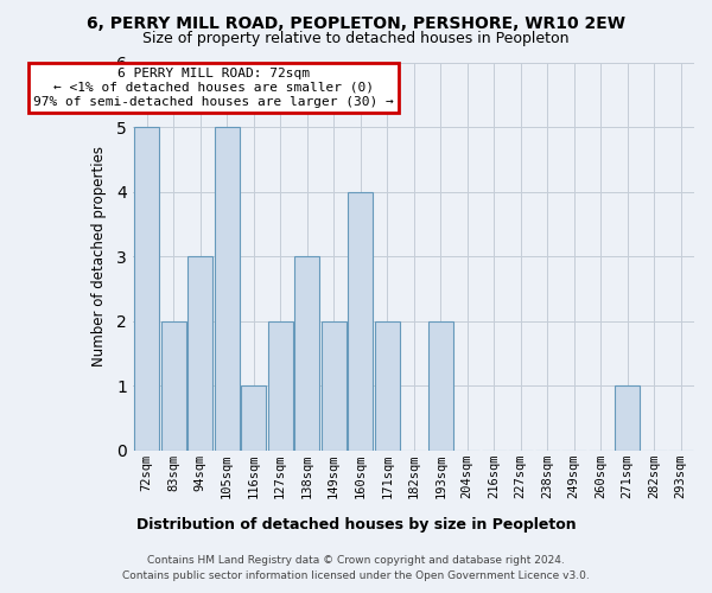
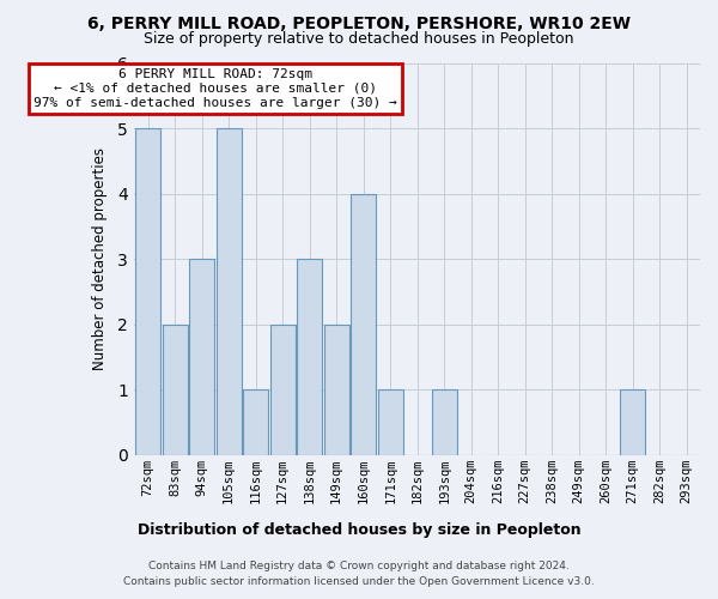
171sqm: 2 -> 1
193sqm: 2 -> 1
